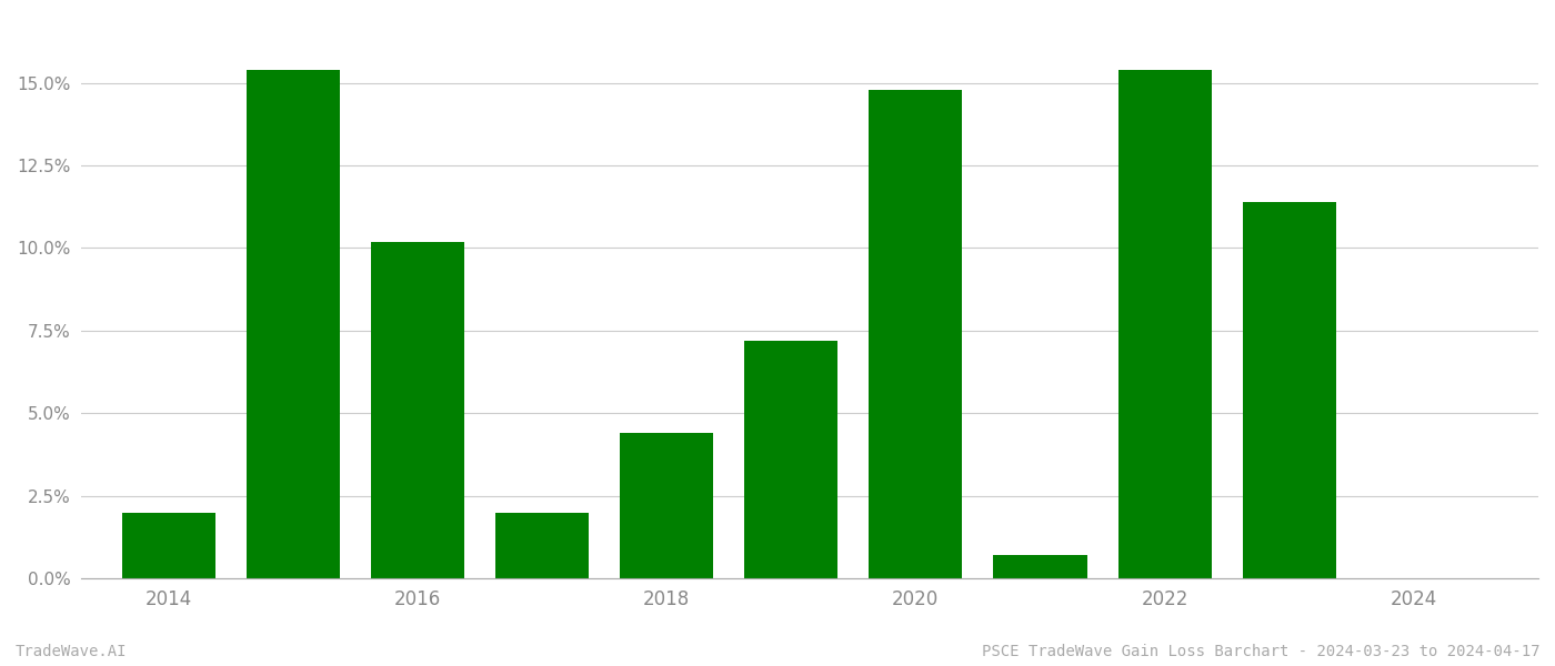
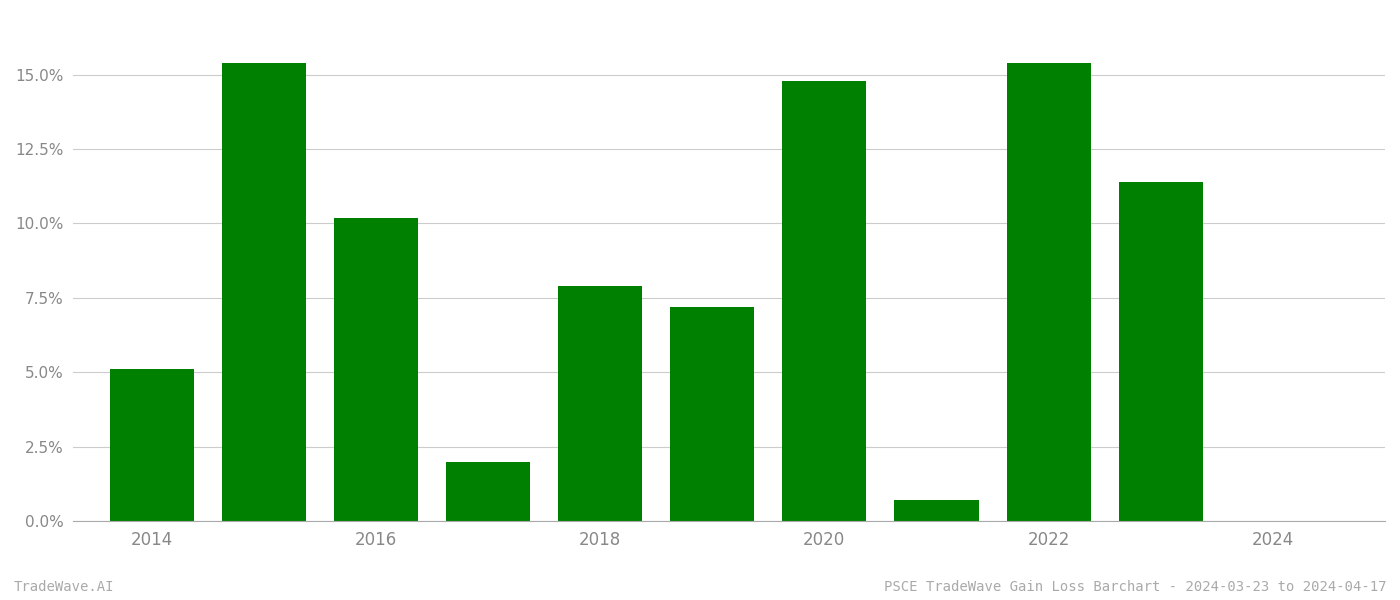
2014: 2.0% -> 5.1%
2018: 4.4% -> 7.9%
